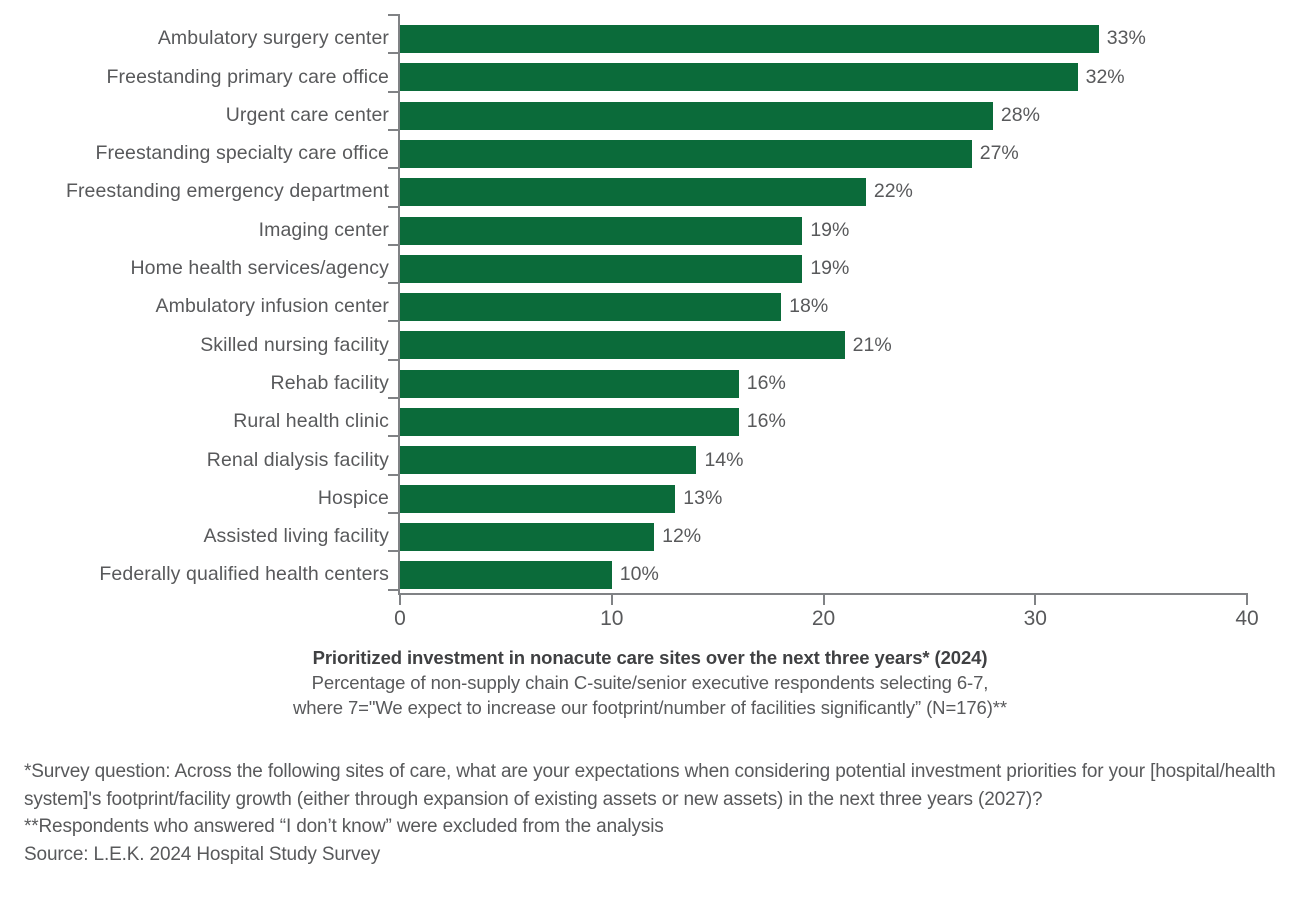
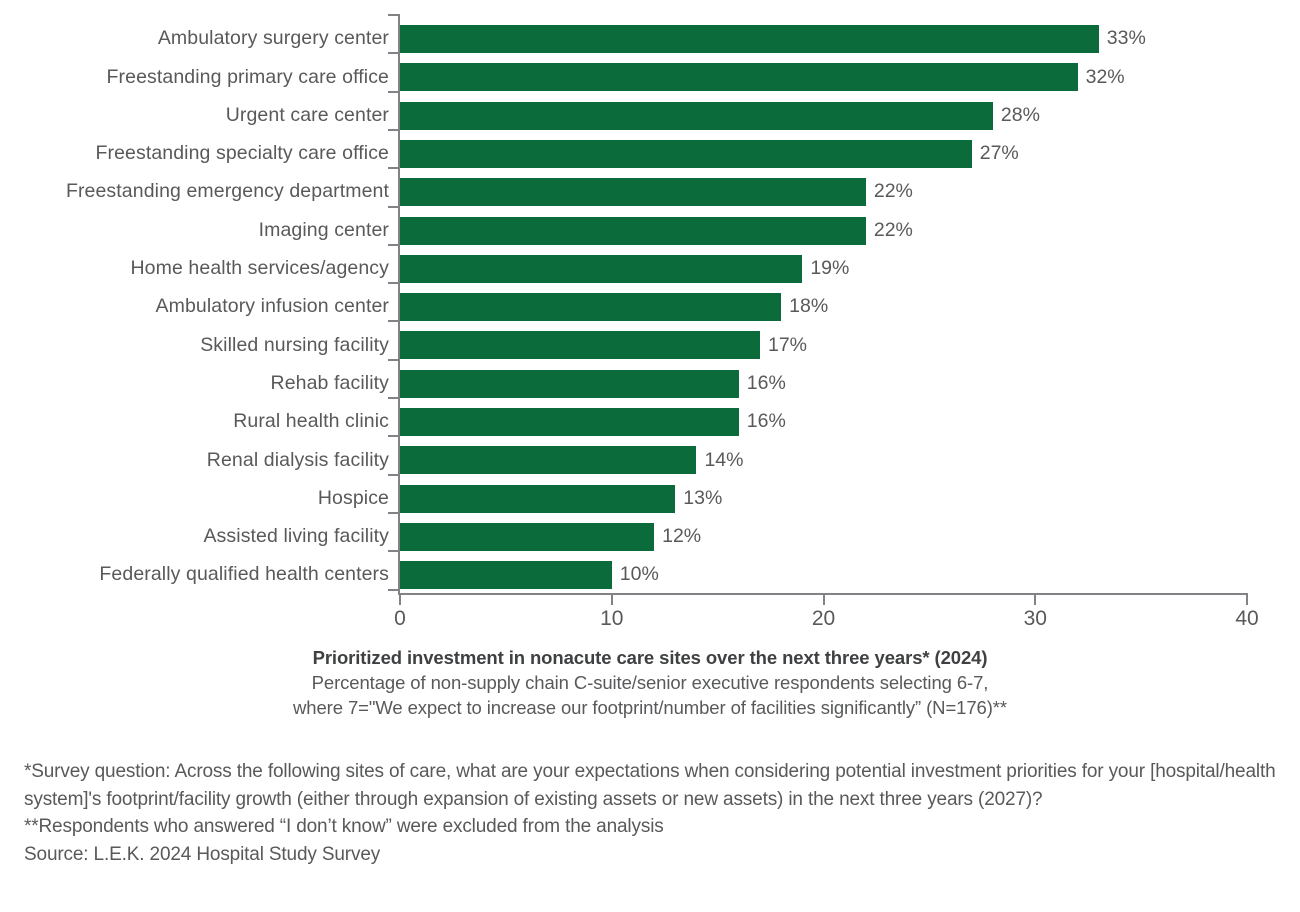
Imaging center: 19% -> 22%
Skilled nursing facility: 21% -> 17%
